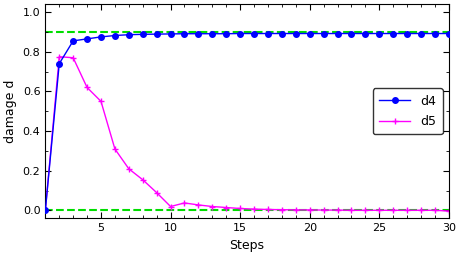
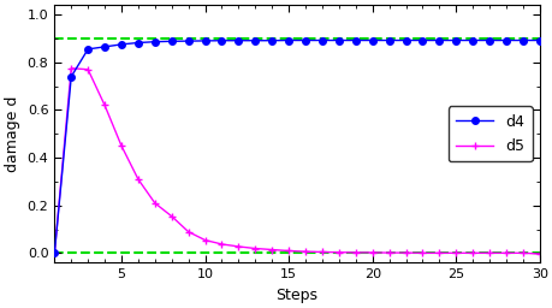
d5/5: 0.55 -> 0.45
d5/10: 0.02 -> 0.06
